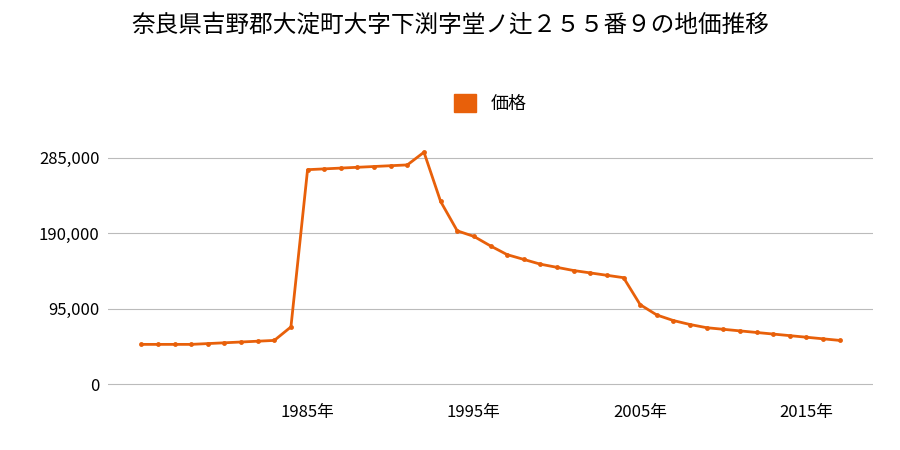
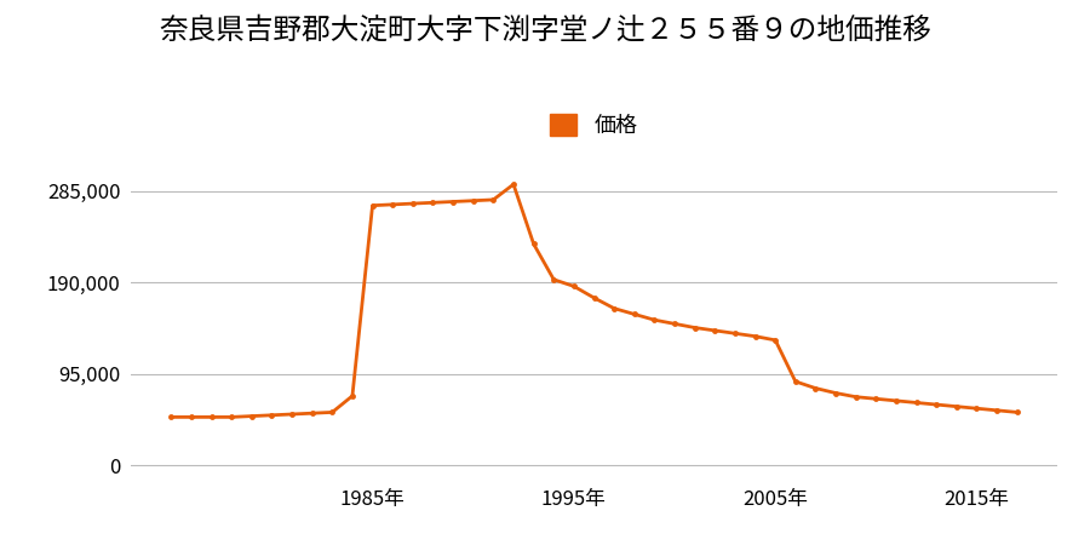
2005年: 100,000 -> 130,000
